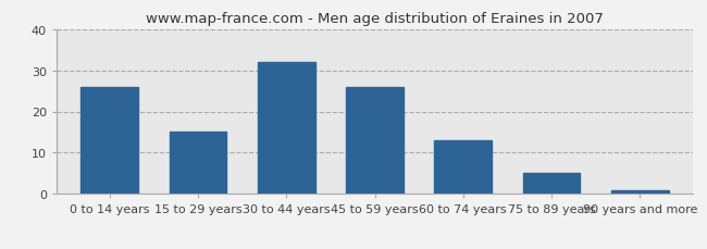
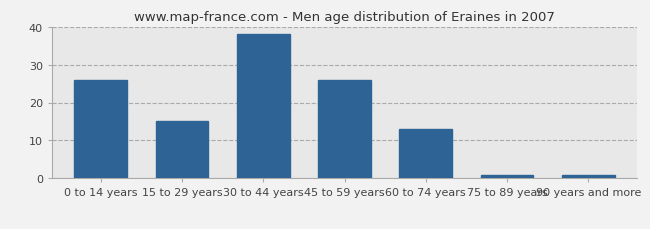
30 to 44 years: 32 -> 38
75 to 89 years: 5 -> 1
